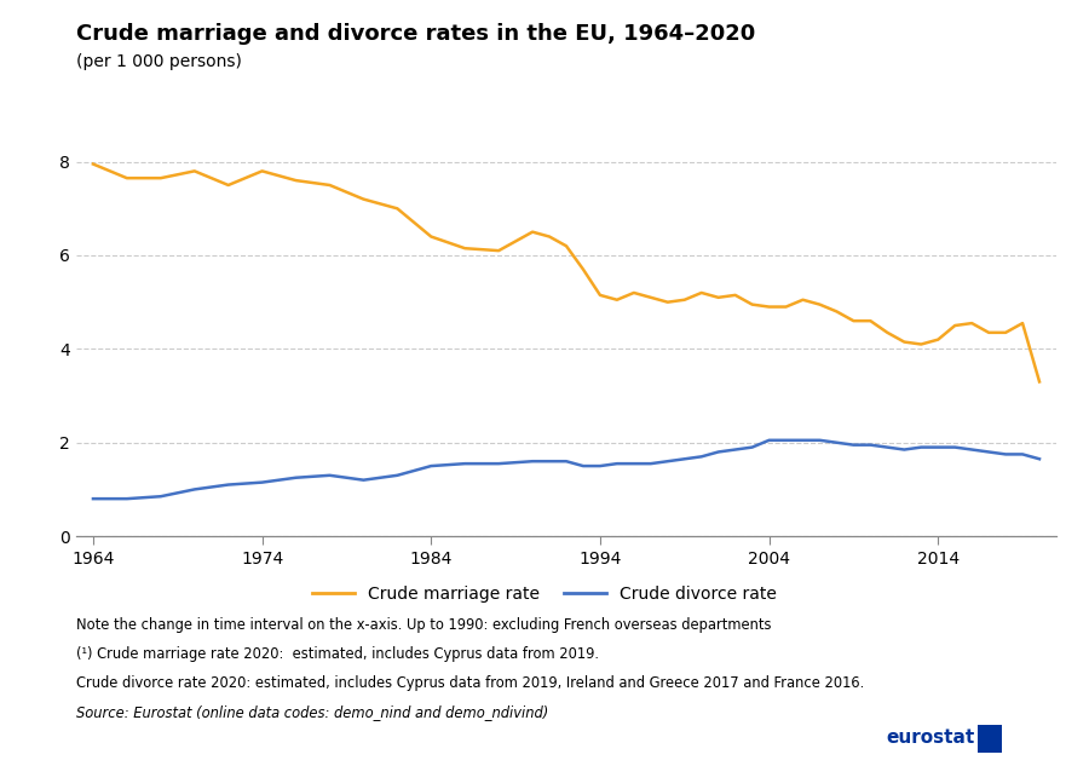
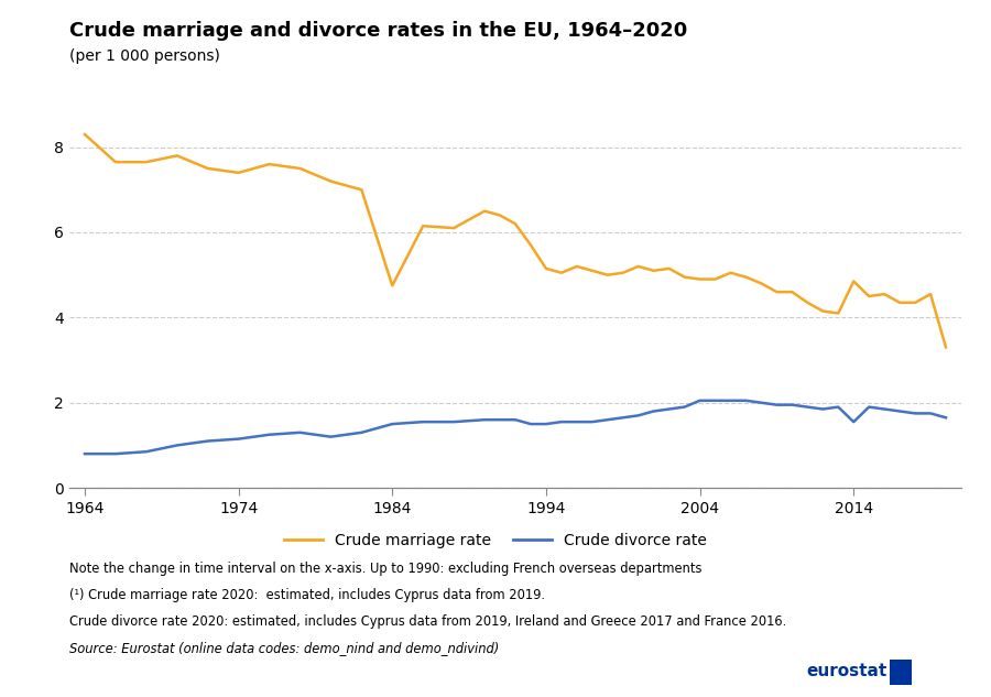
Crude marriage rate/1964: 7.95 -> 8.30
Crude marriage rate/1974: 7.80 -> 7.40
Crude marriage rate/1984: 6.40 -> 4.75
Crude marriage rate/2014: 4.20 -> 4.85
Crude divorce rate/2014: 1.90 -> 1.55
